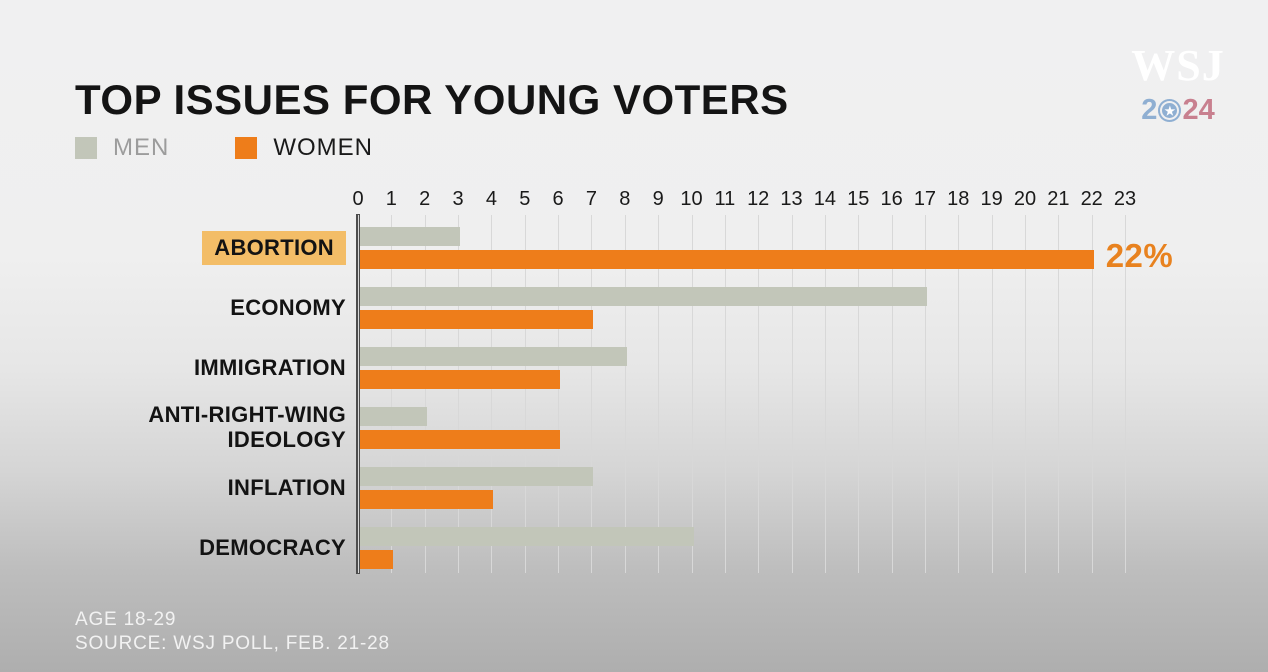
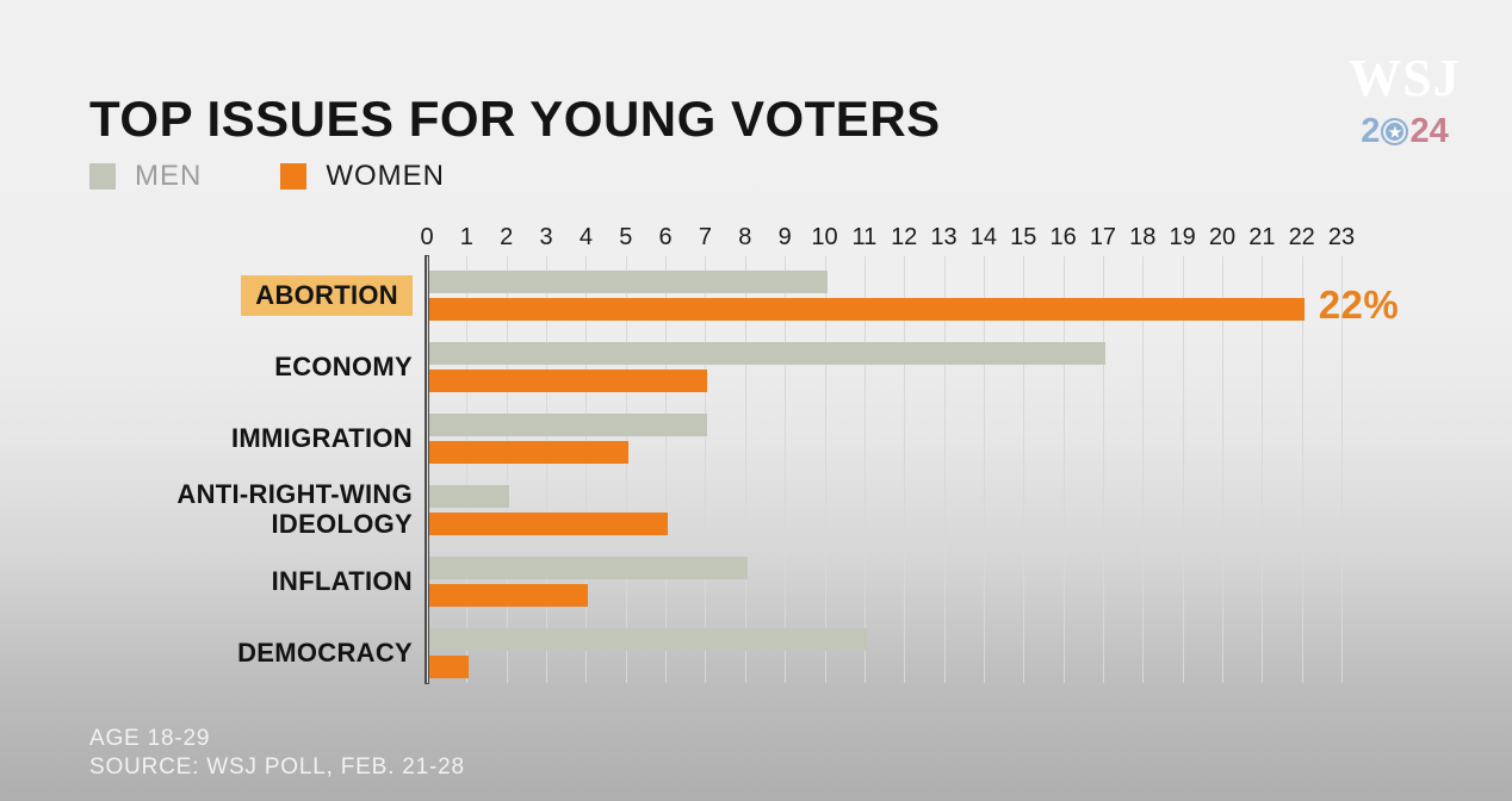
MEN/ABORTION: 3 -> 10
MEN/IMMIGRATION: 8 -> 7
WOMEN/IMMIGRATION: 6 -> 5
MEN/INFLATION: 7 -> 8
MEN/DEMOCRACY: 10 -> 11
